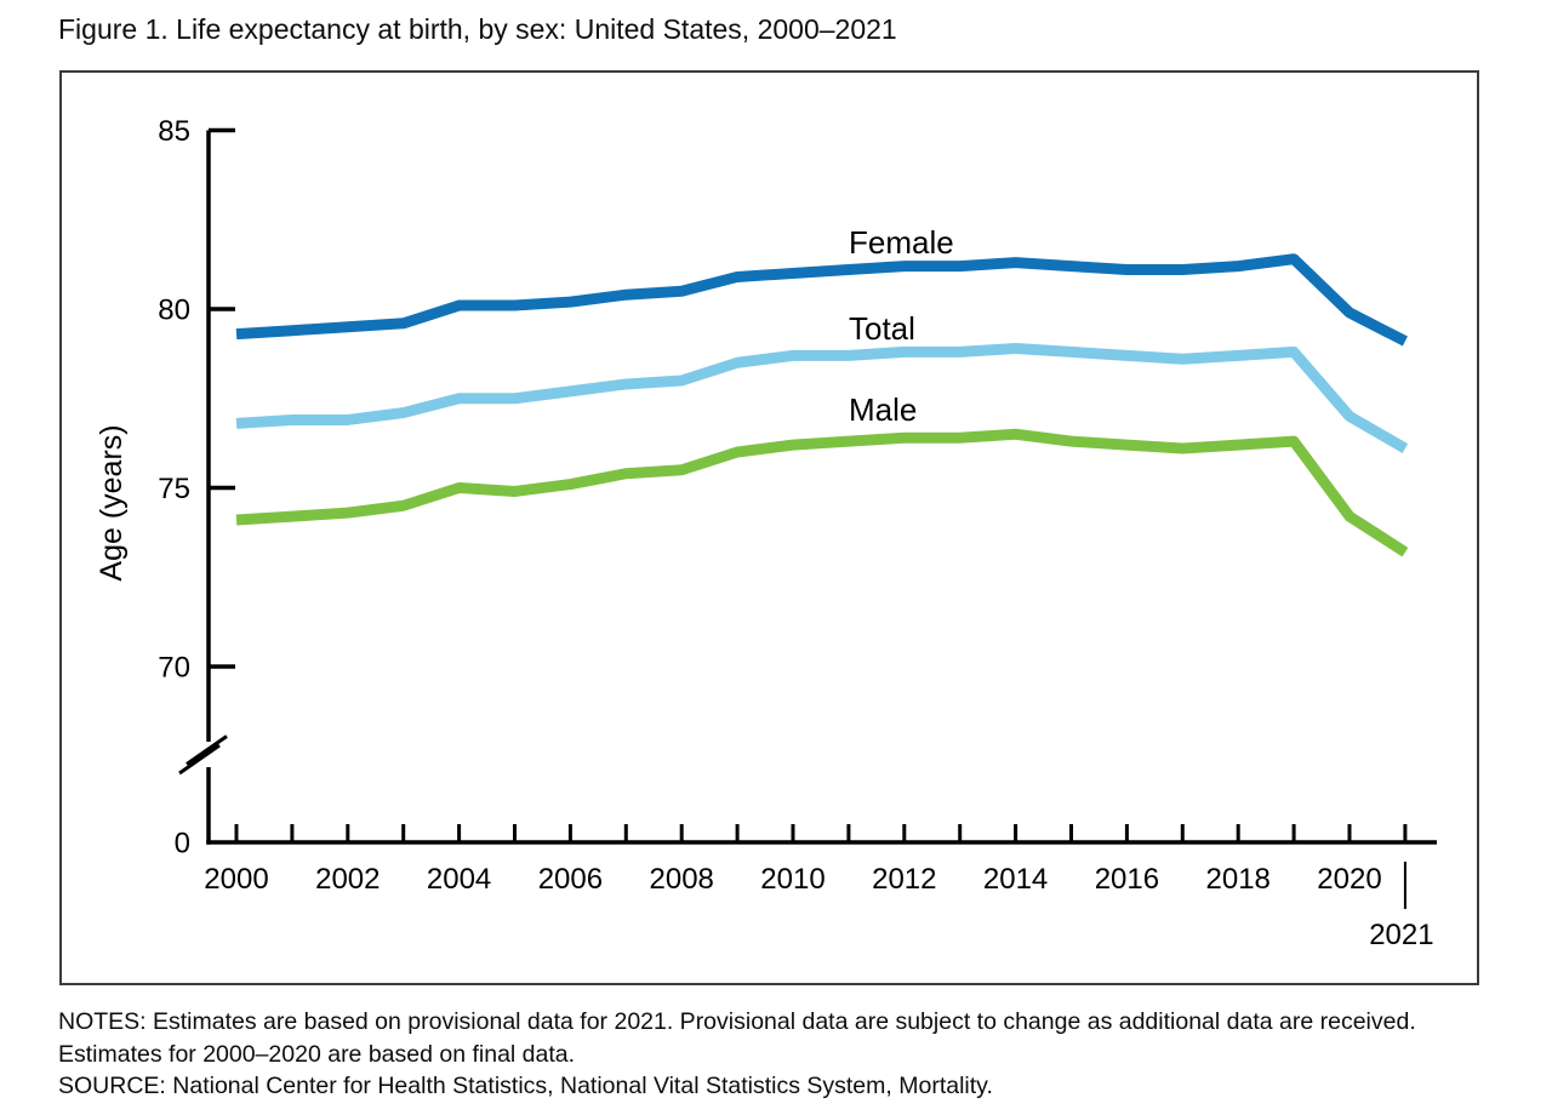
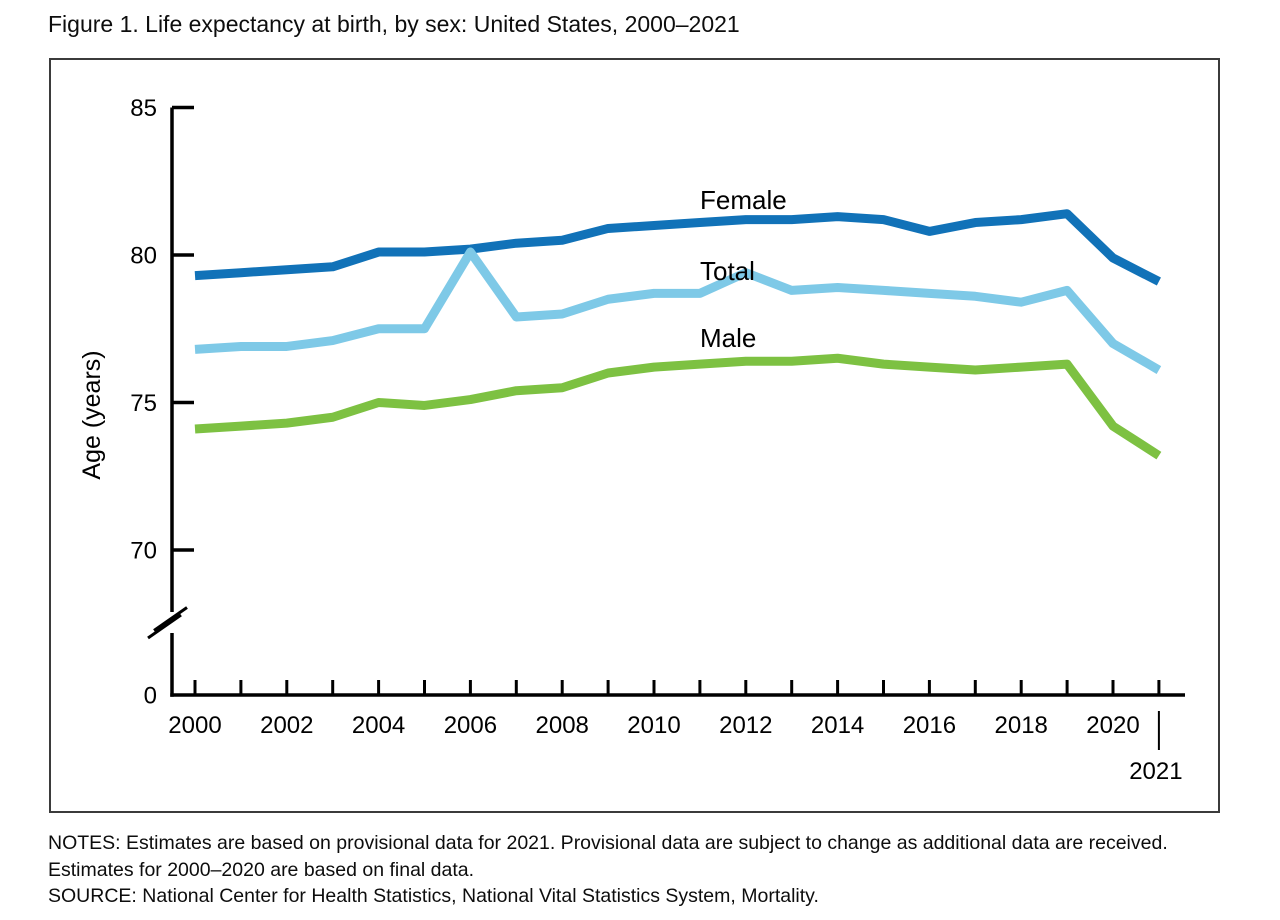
Total/2006: 77.7 -> 80.1
Total/2012: 78.8 -> 79.4
Female/2016: 81.1 -> 80.8
Total/2018: 78.7 -> 78.4
